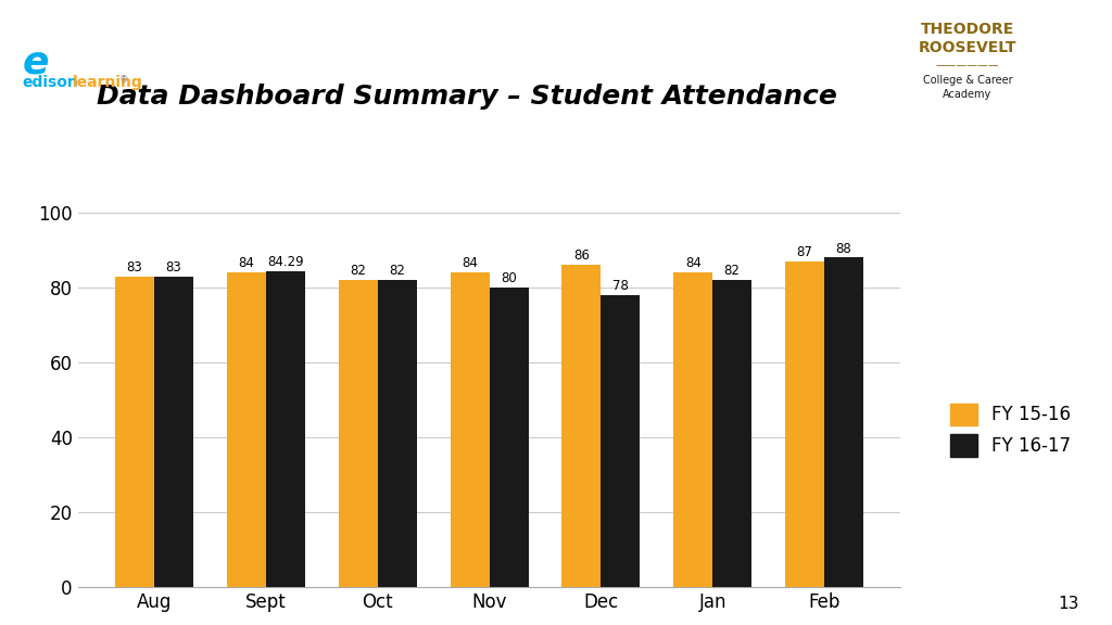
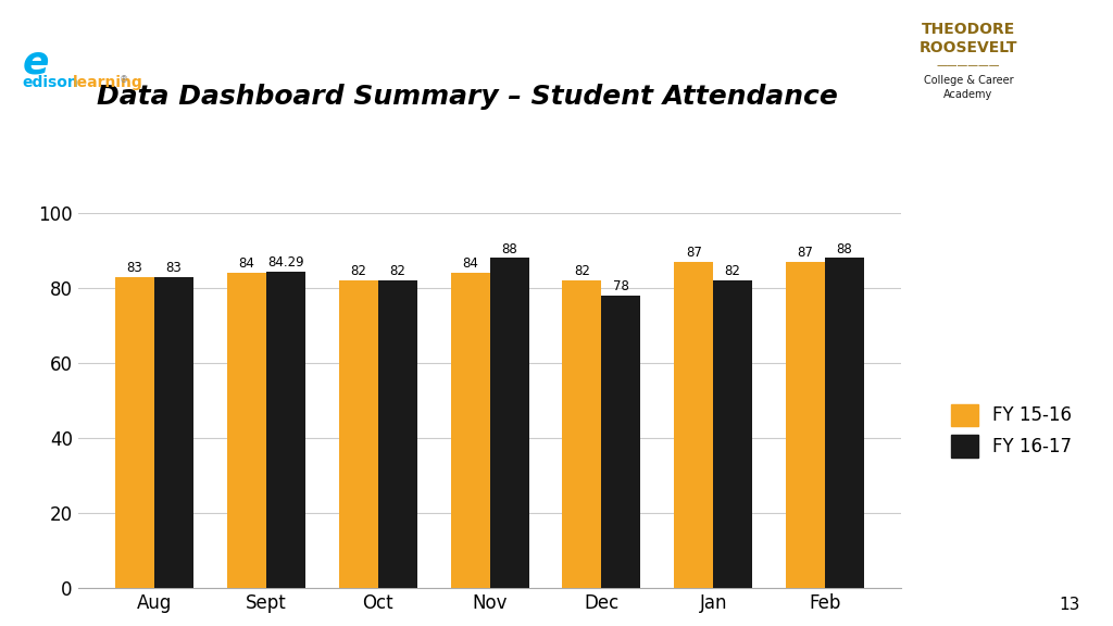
FY 16-17/Nov: 80 -> 88
FY 15-16/Dec: 86 -> 82
FY 15-16/Jan: 84 -> 87
